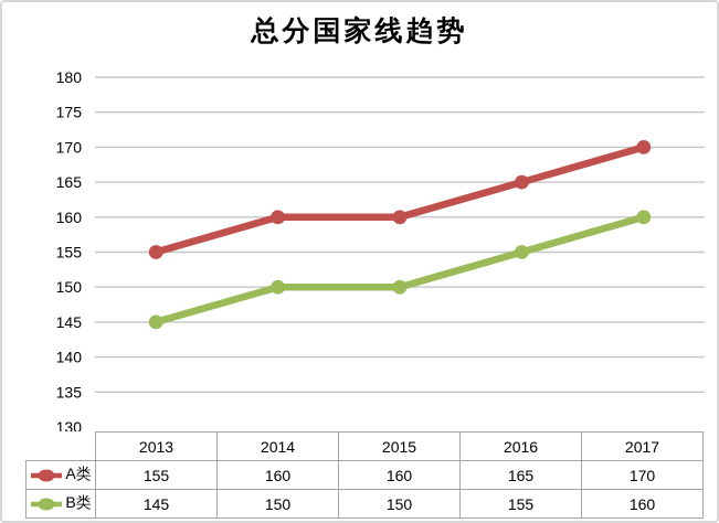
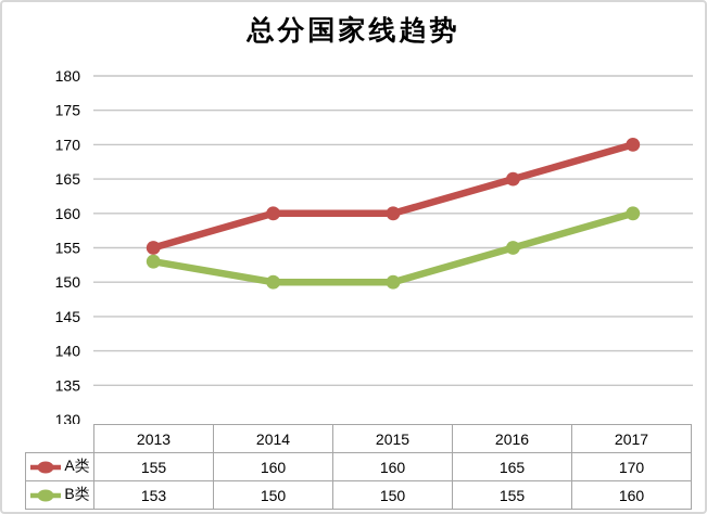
B类/2013: 145 -> 153
